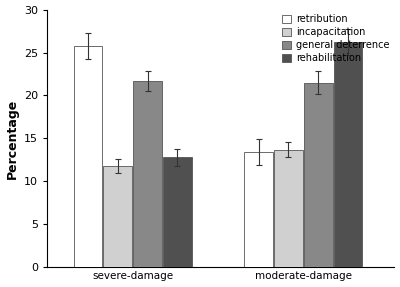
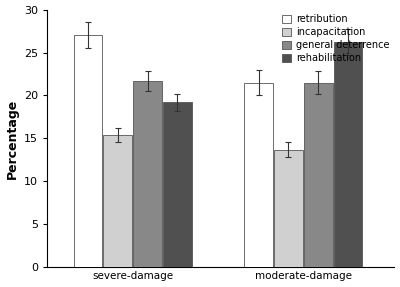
retribution/severe-damage: 25.8 -> 27.0
incapacitation/severe-damage: 11.8 -> 15.4
rehabilitation/severe-damage: 12.8 -> 19.2
retribution/moderate-damage: 13.4 -> 21.5
